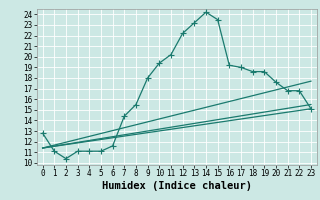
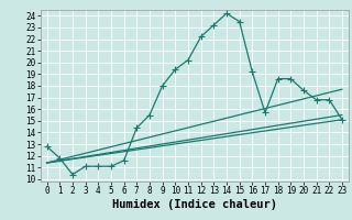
1: 11.1 -> 11.8
17: 19.0 -> 15.7
